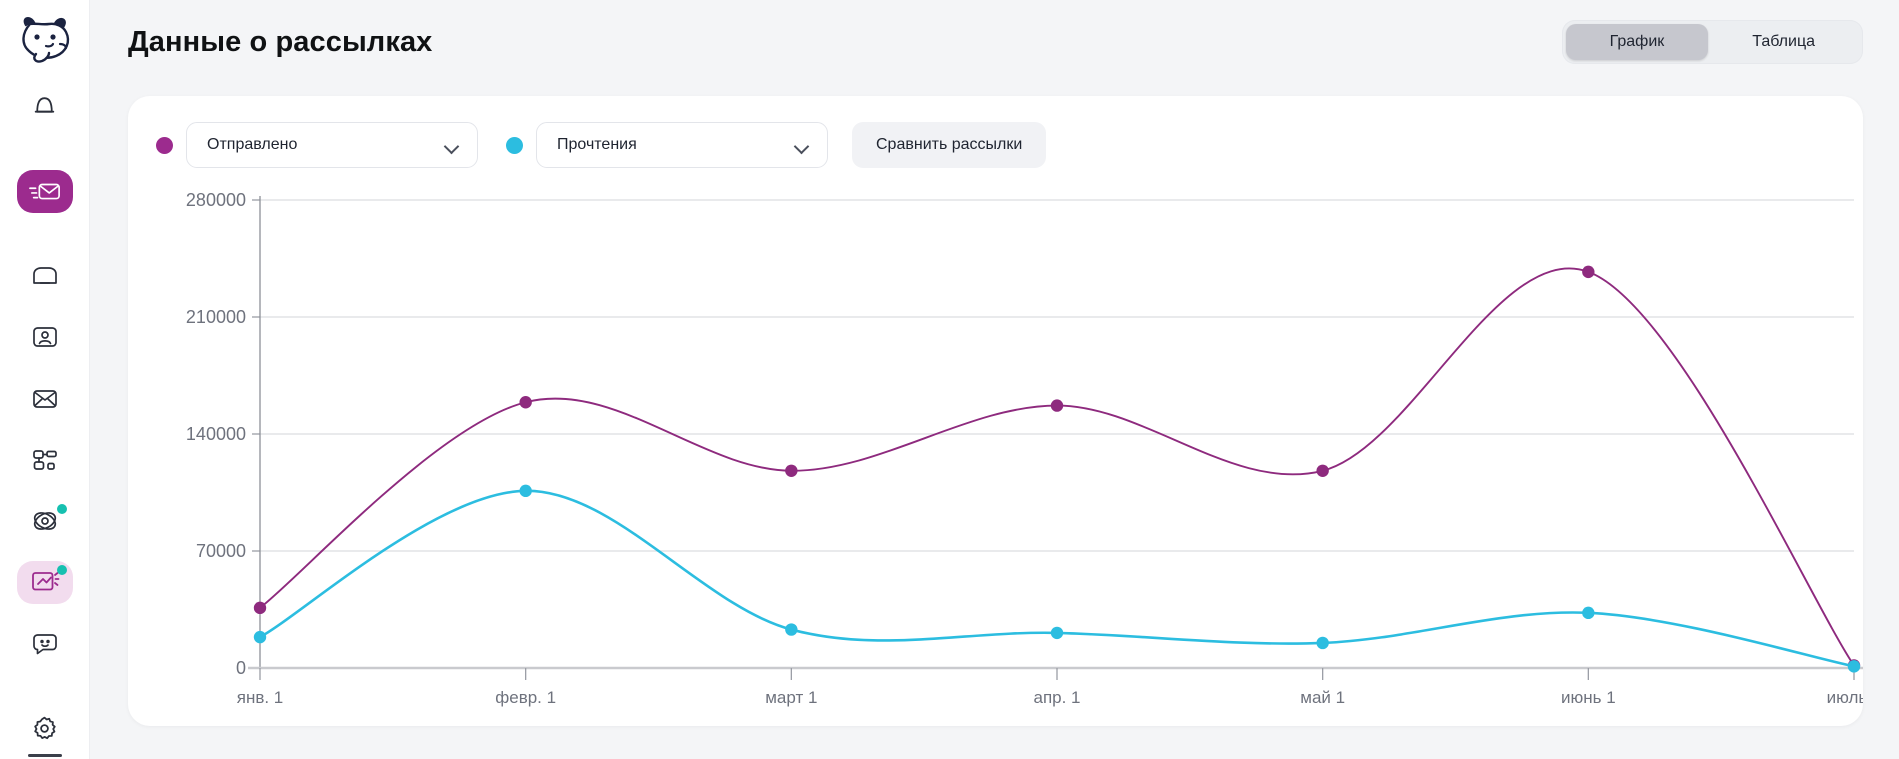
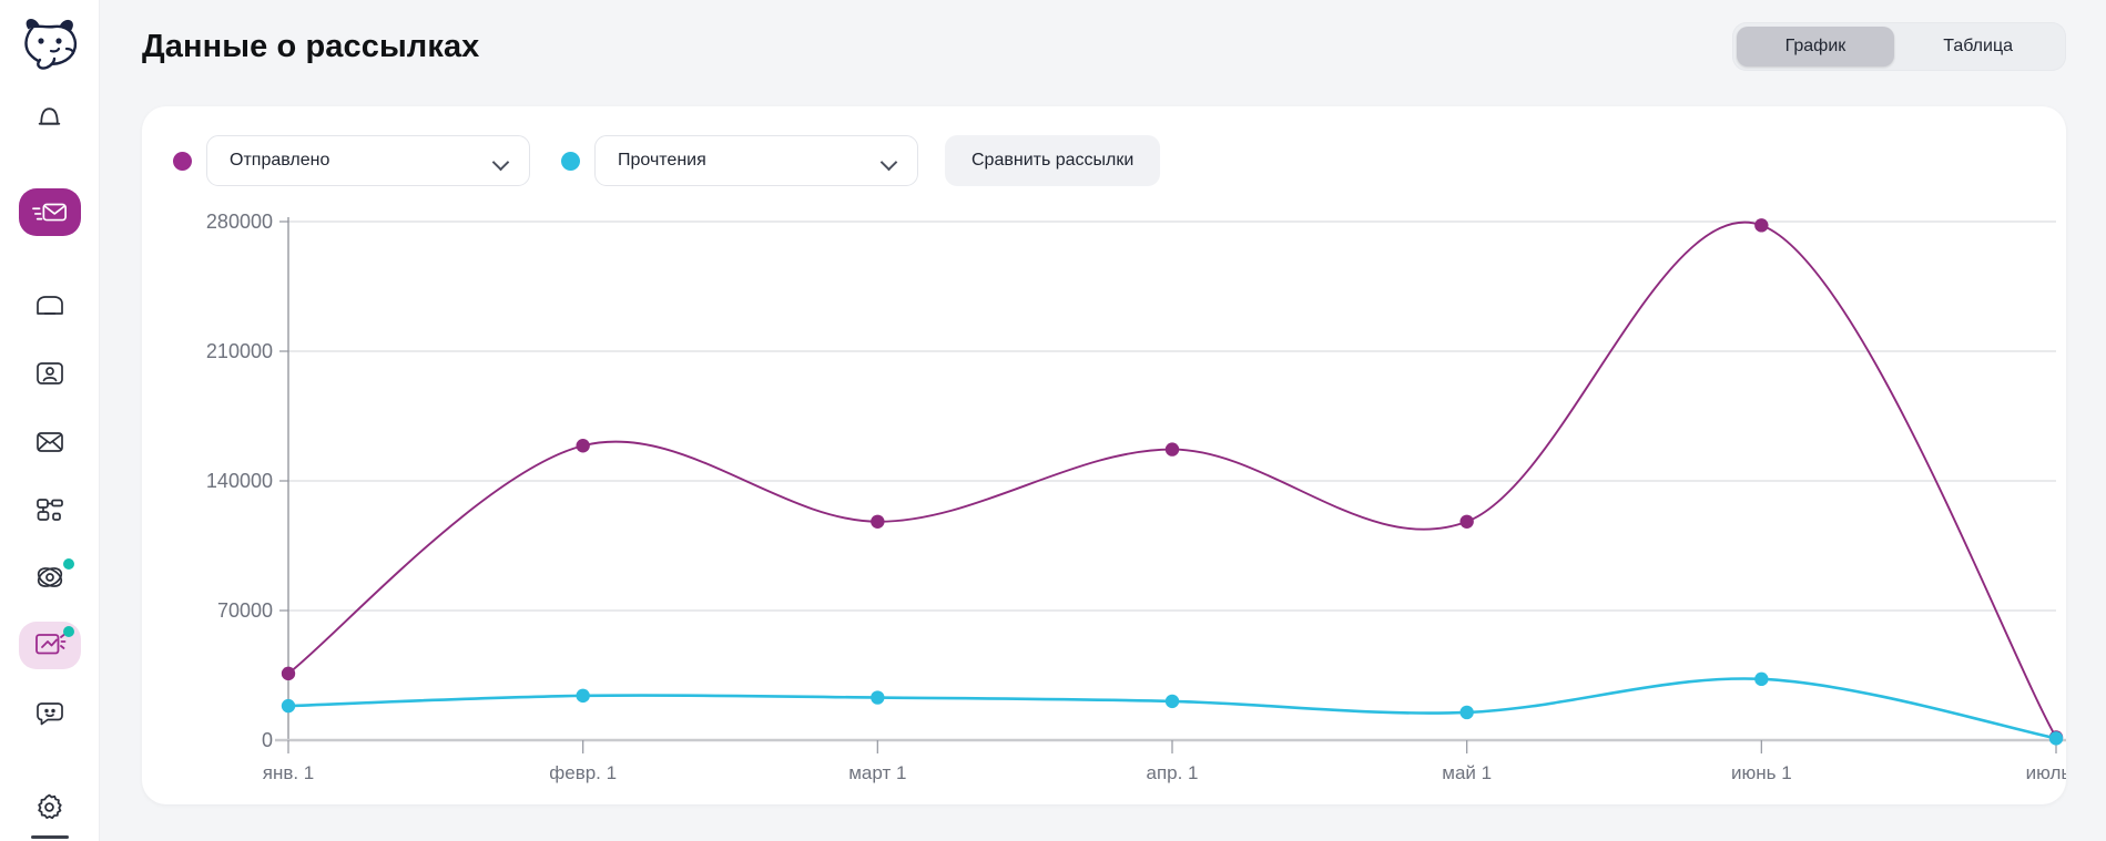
Прочтения/февр. 1: 106000 -> 24000
Отправлено/июнь 1: 237000 -> 278000
